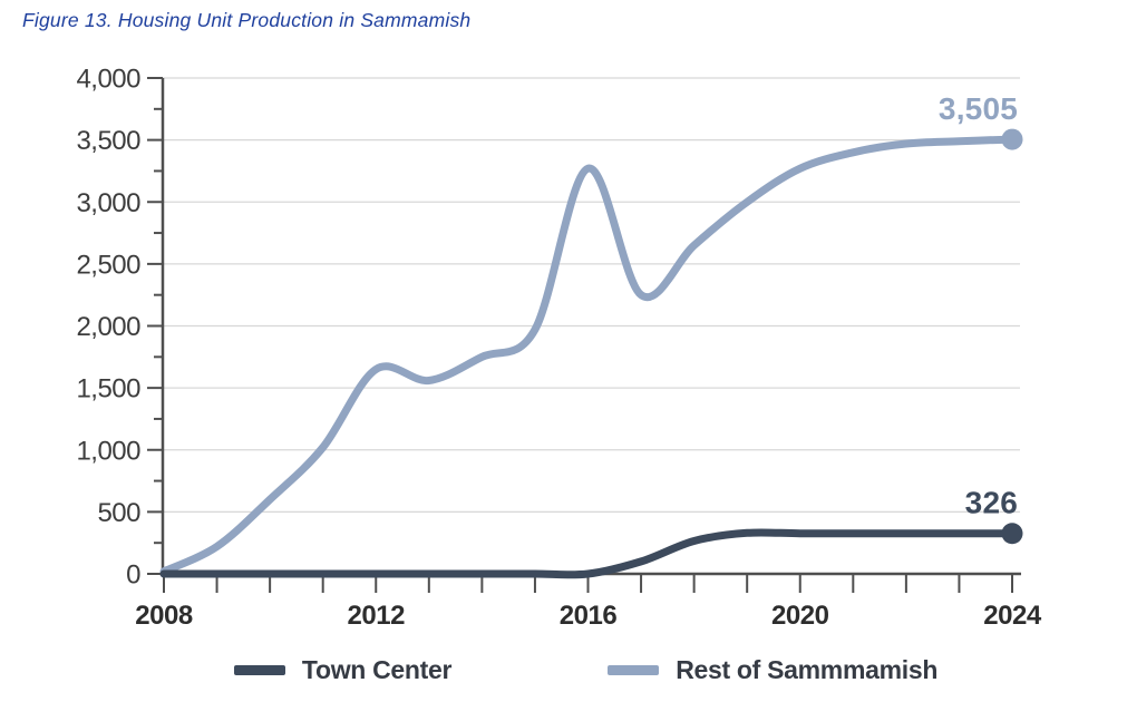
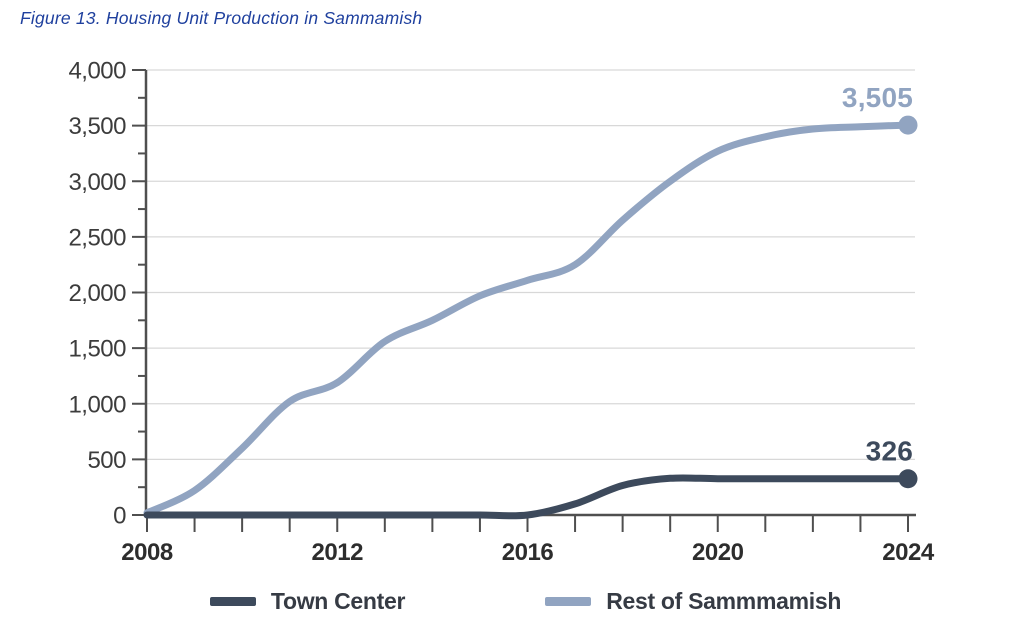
Rest of Sammmamish/2012: 1650 -> 1190
Rest of Sammmamish/2016: 3270 -> 2110
